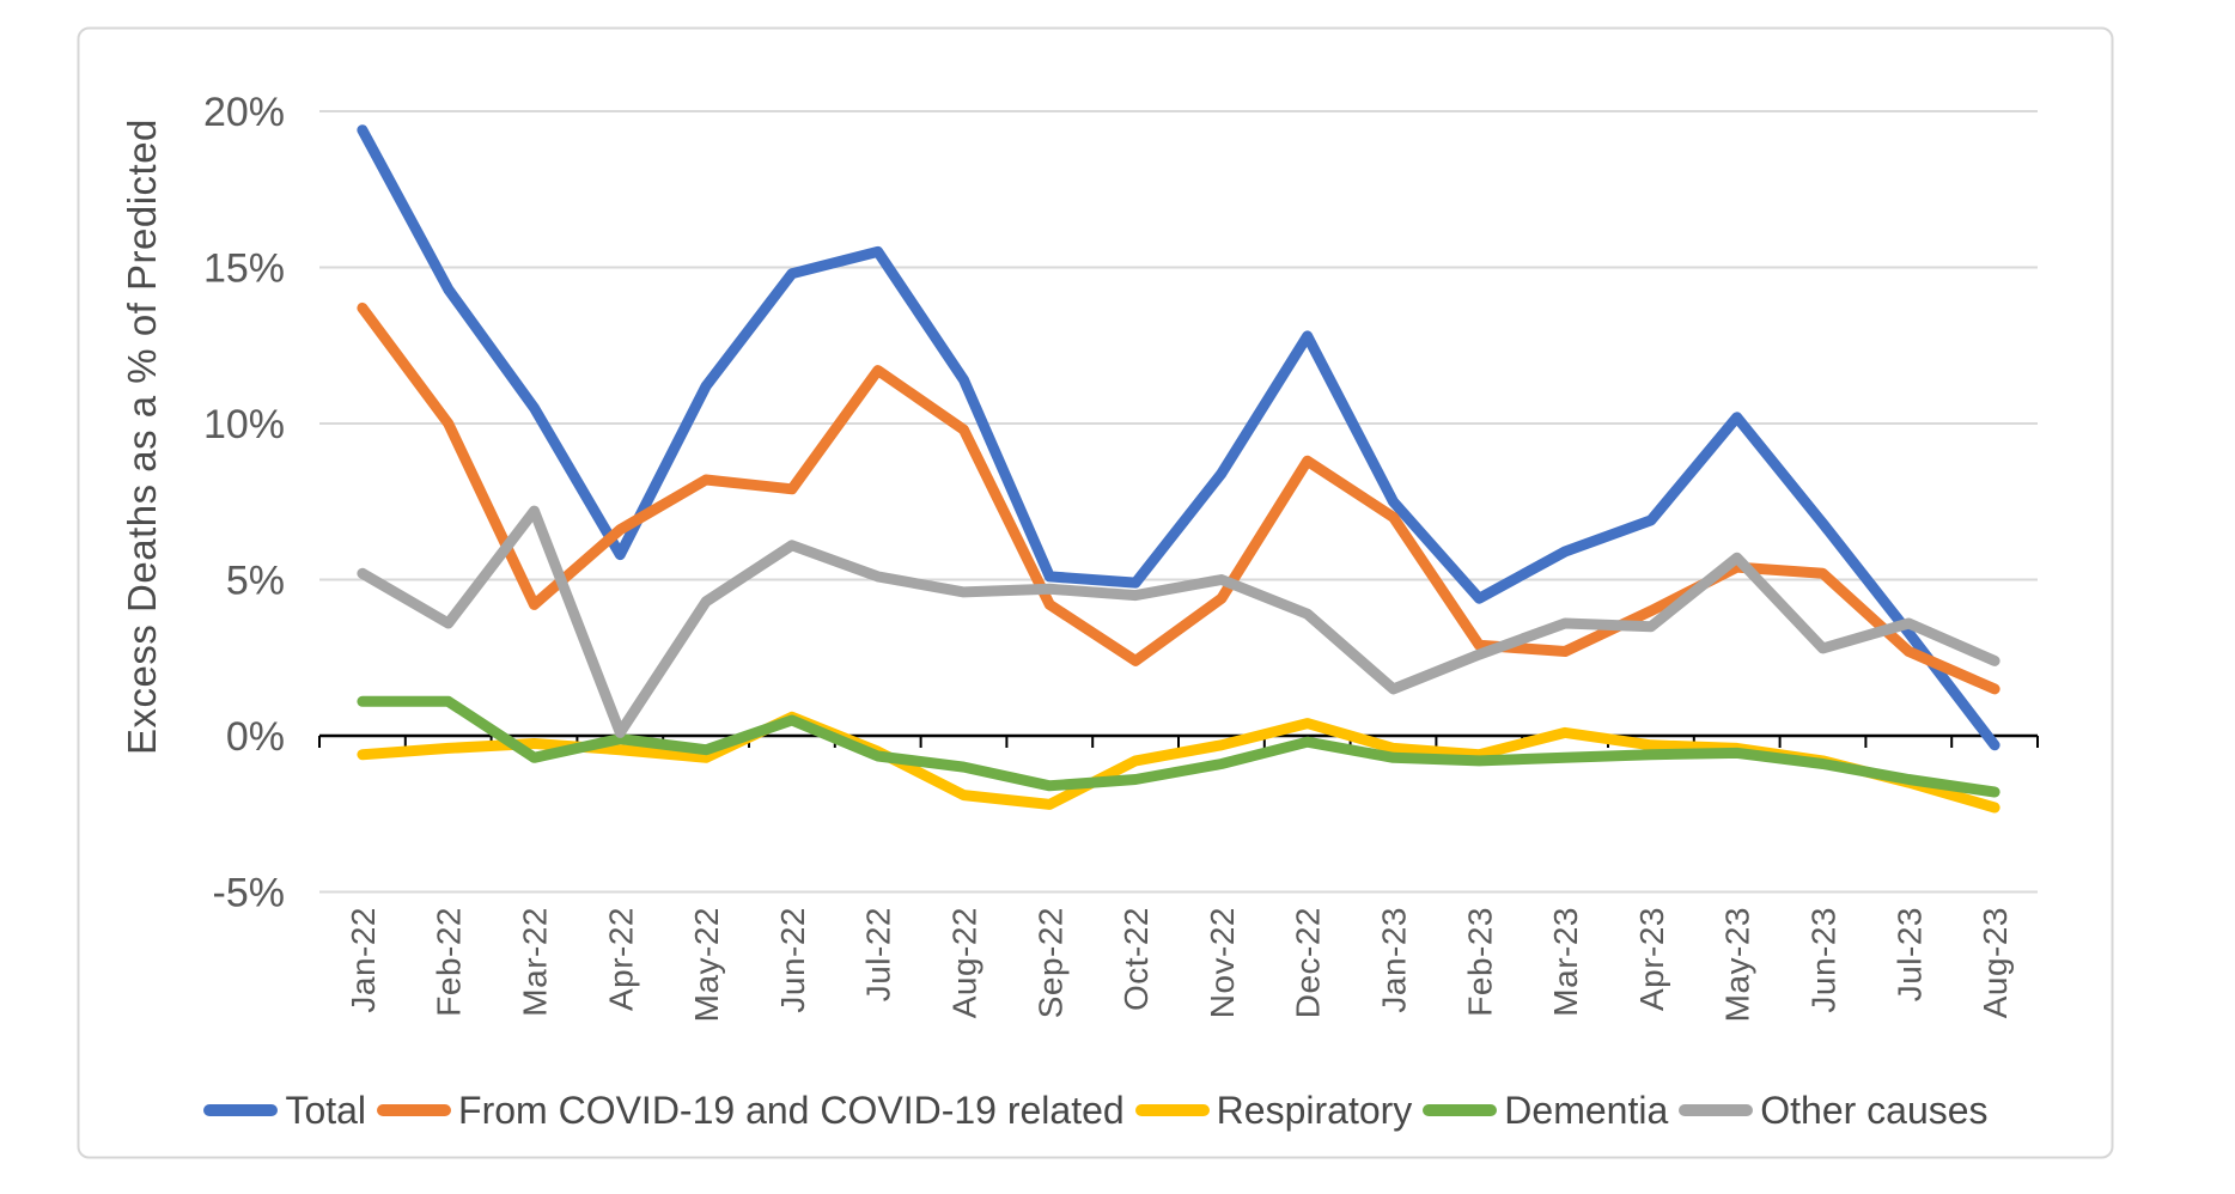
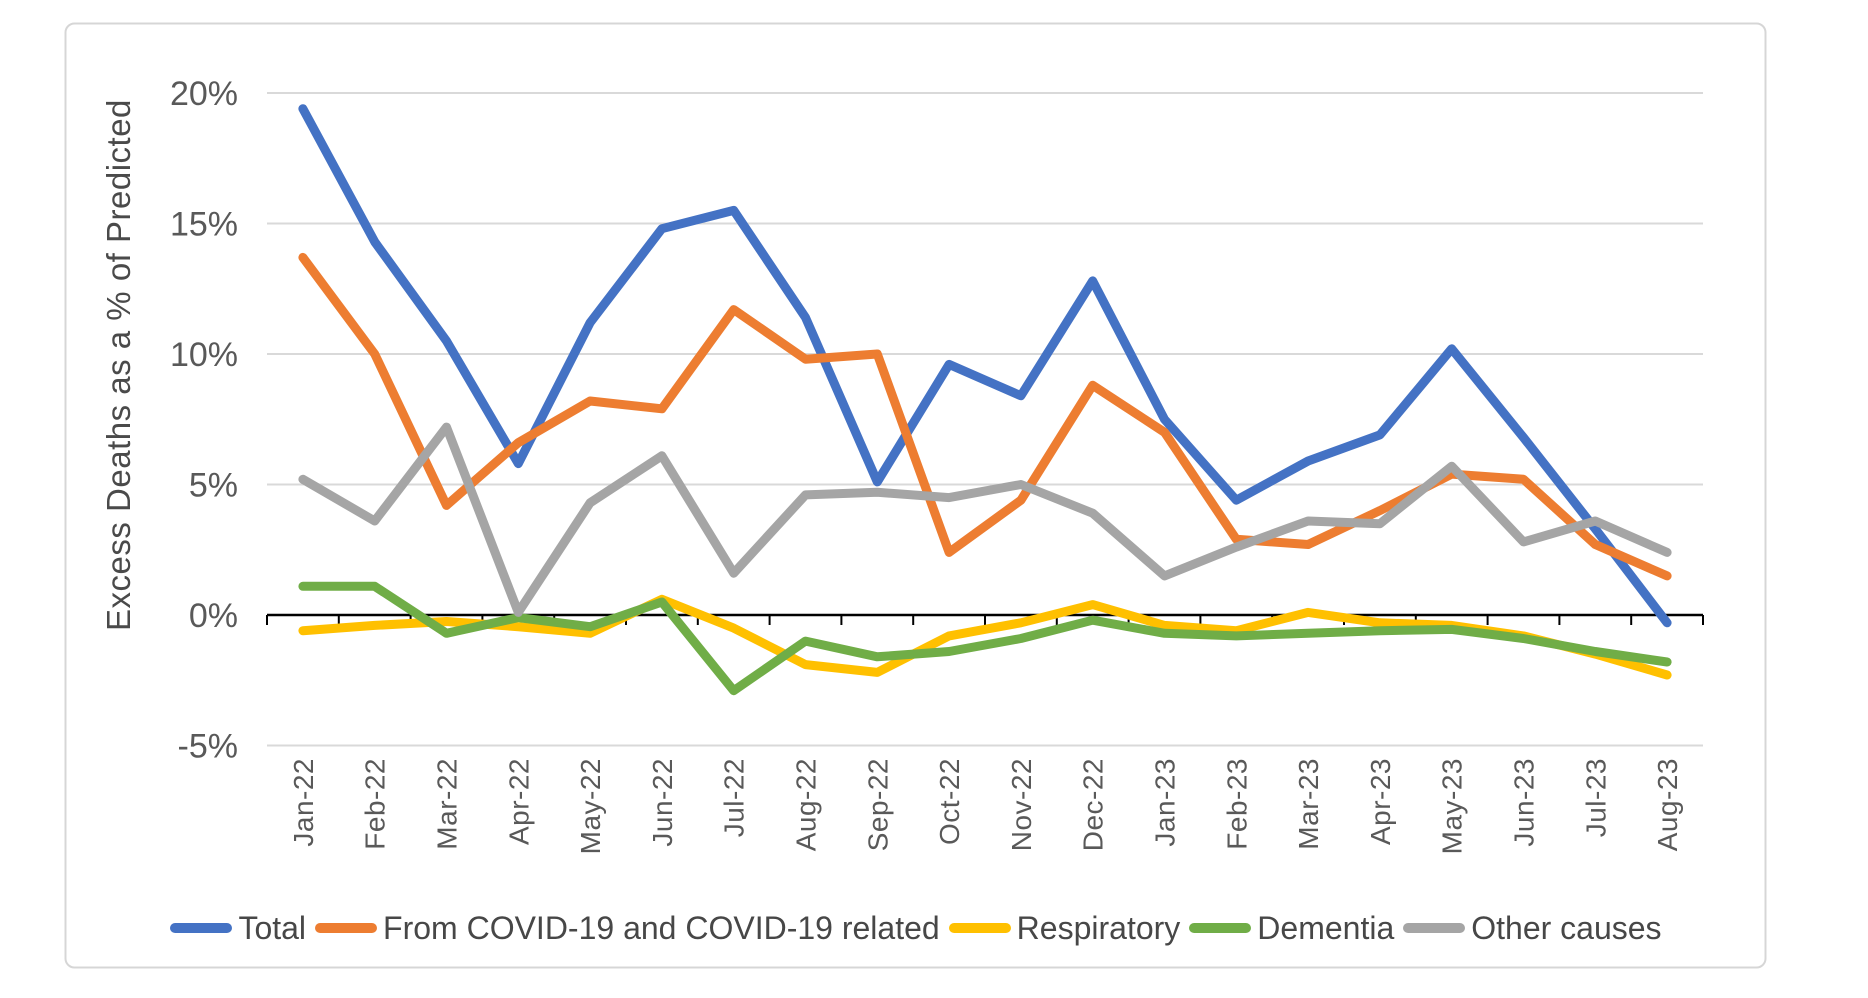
Dementia/Jul-22: -0.7% -> -2.9%
Other causes/Jul-22: 5.1% -> 1.6%
From COVID-19 and COVID-19 related/Sep-22: 4.2% -> 10.0%
Total/Oct-22: 4.9% -> 9.6%
